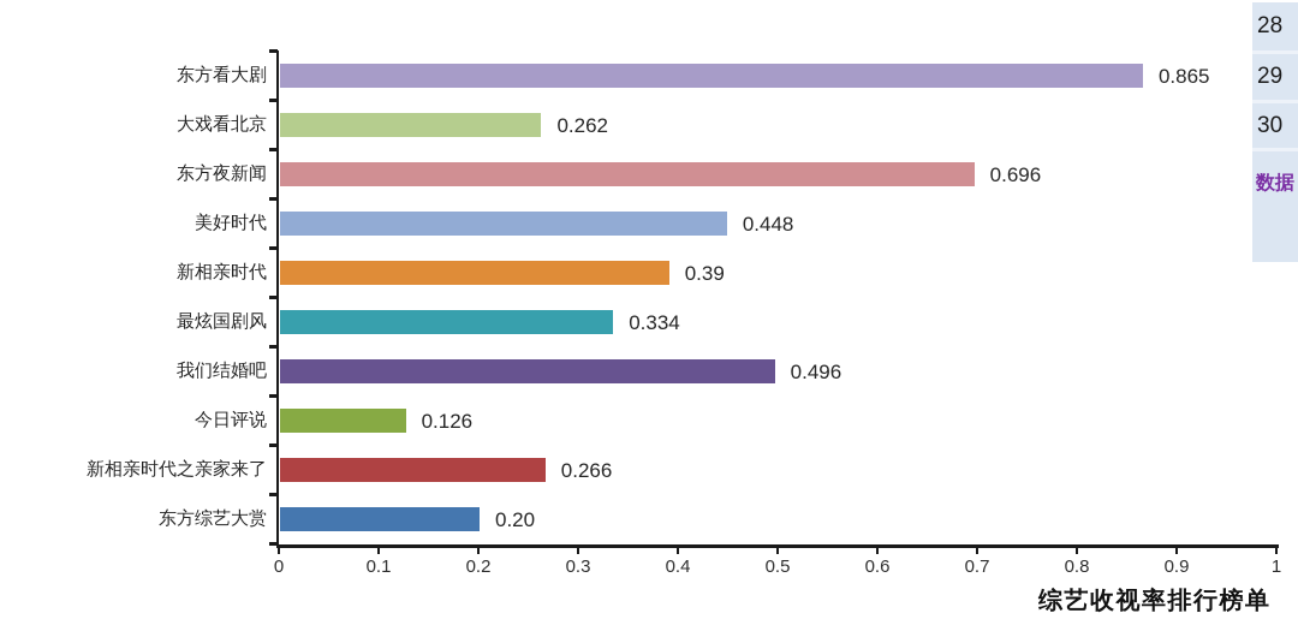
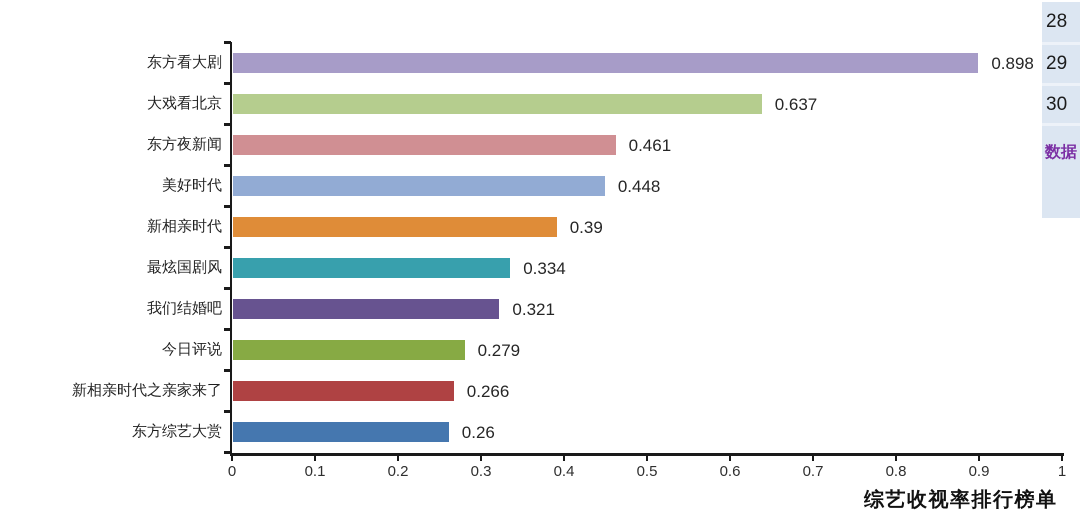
东方看大剧: 0.865 -> 0.898
大戏看北京: 0.262 -> 0.637
东方夜新闻: 0.696 -> 0.461
我们结婚吧: 0.496 -> 0.321
今日评说: 0.126 -> 0.279
东方综艺大赏: 0.20 -> 0.26
